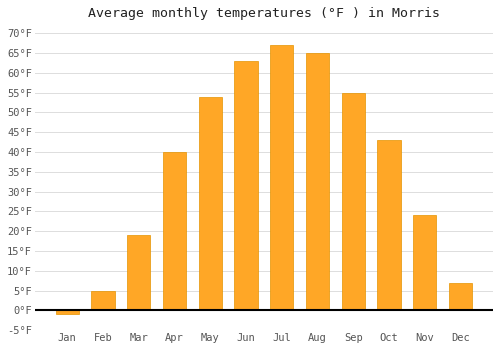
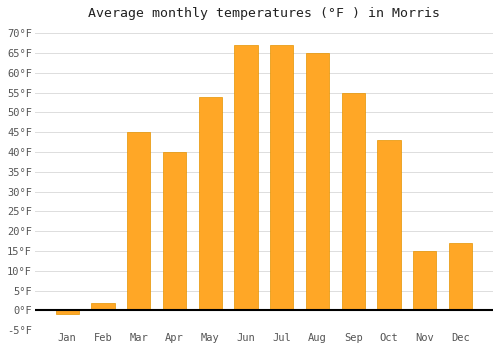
Feb: 5°F -> 2°F
Mar: 19°F -> 45°F
Jun: 63°F -> 67°F
Nov: 24°F -> 15°F
Dec: 7°F -> 17°F
